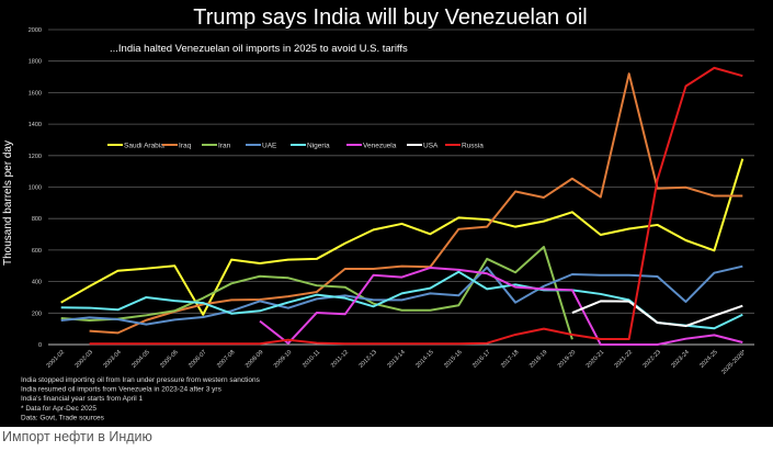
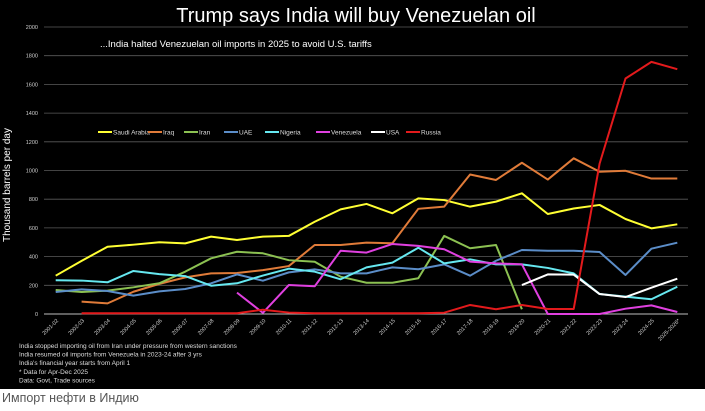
Saudi Arabia/2006-07: 190 -> 490
UAE/2016-17: 490 -> 350
Iran/2018-19: 620 -> 480
Russia/2018-19: 100 -> 30
Iraq/2021-22: 1720 -> 1080
Saudi Arabia/2025-2026*: 1180 -> 620
